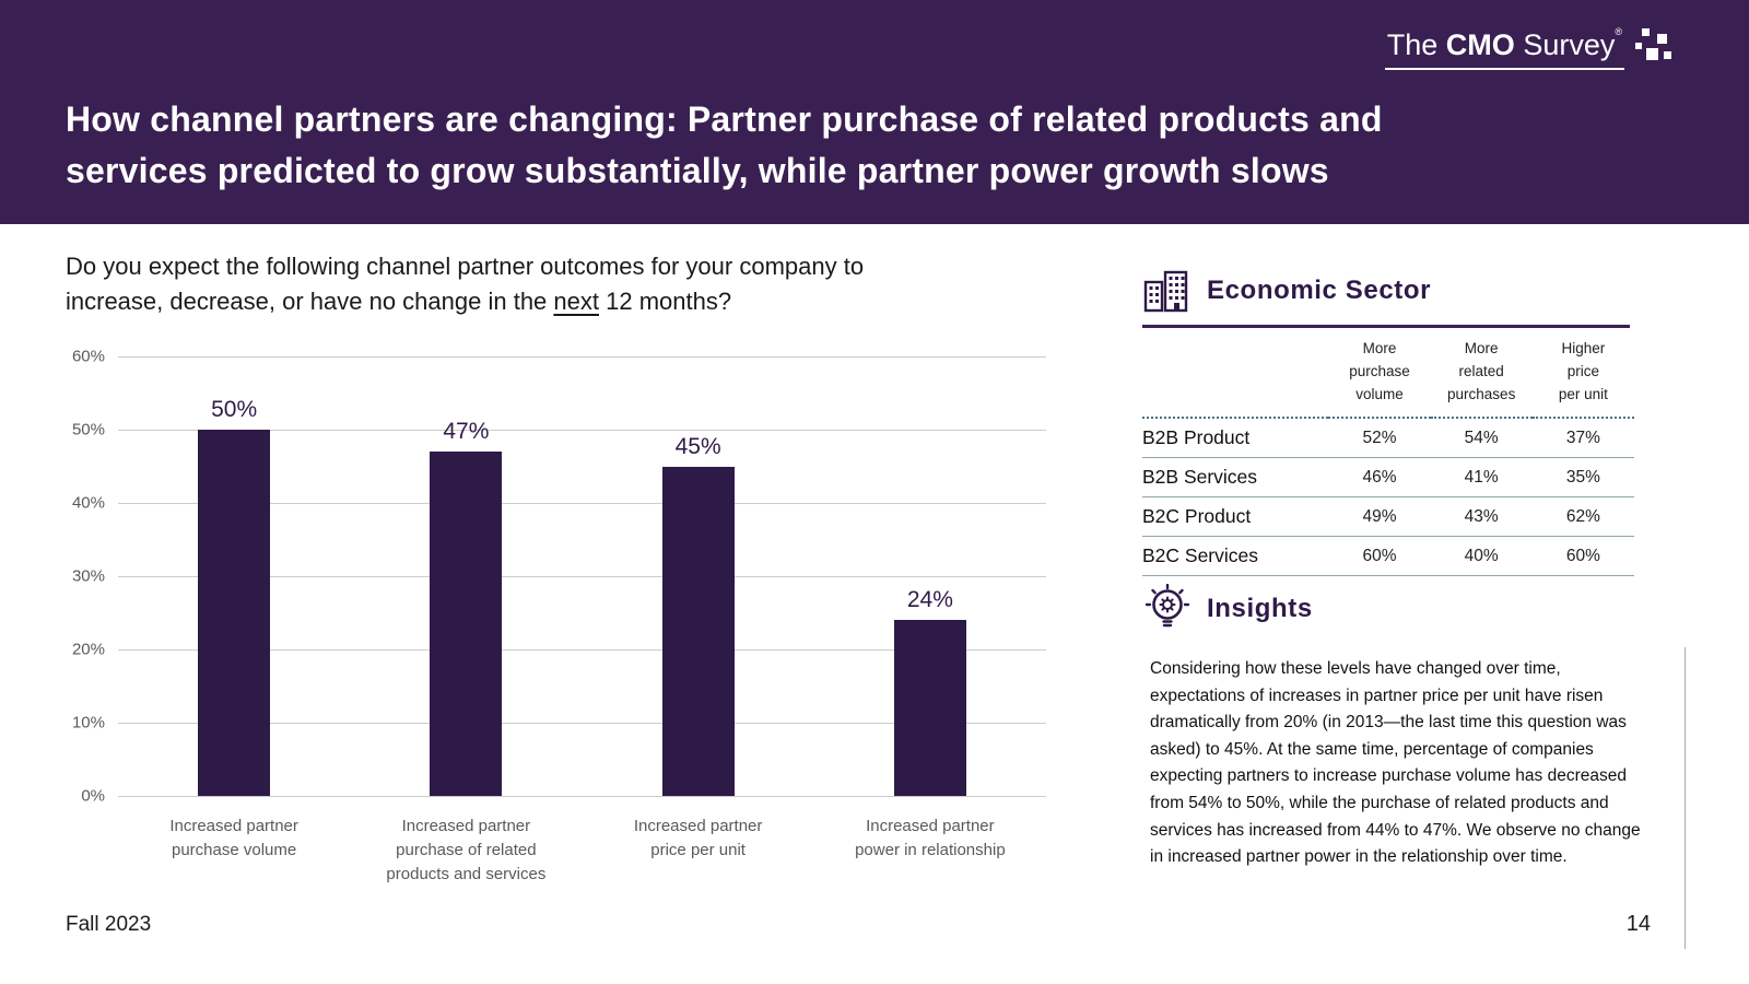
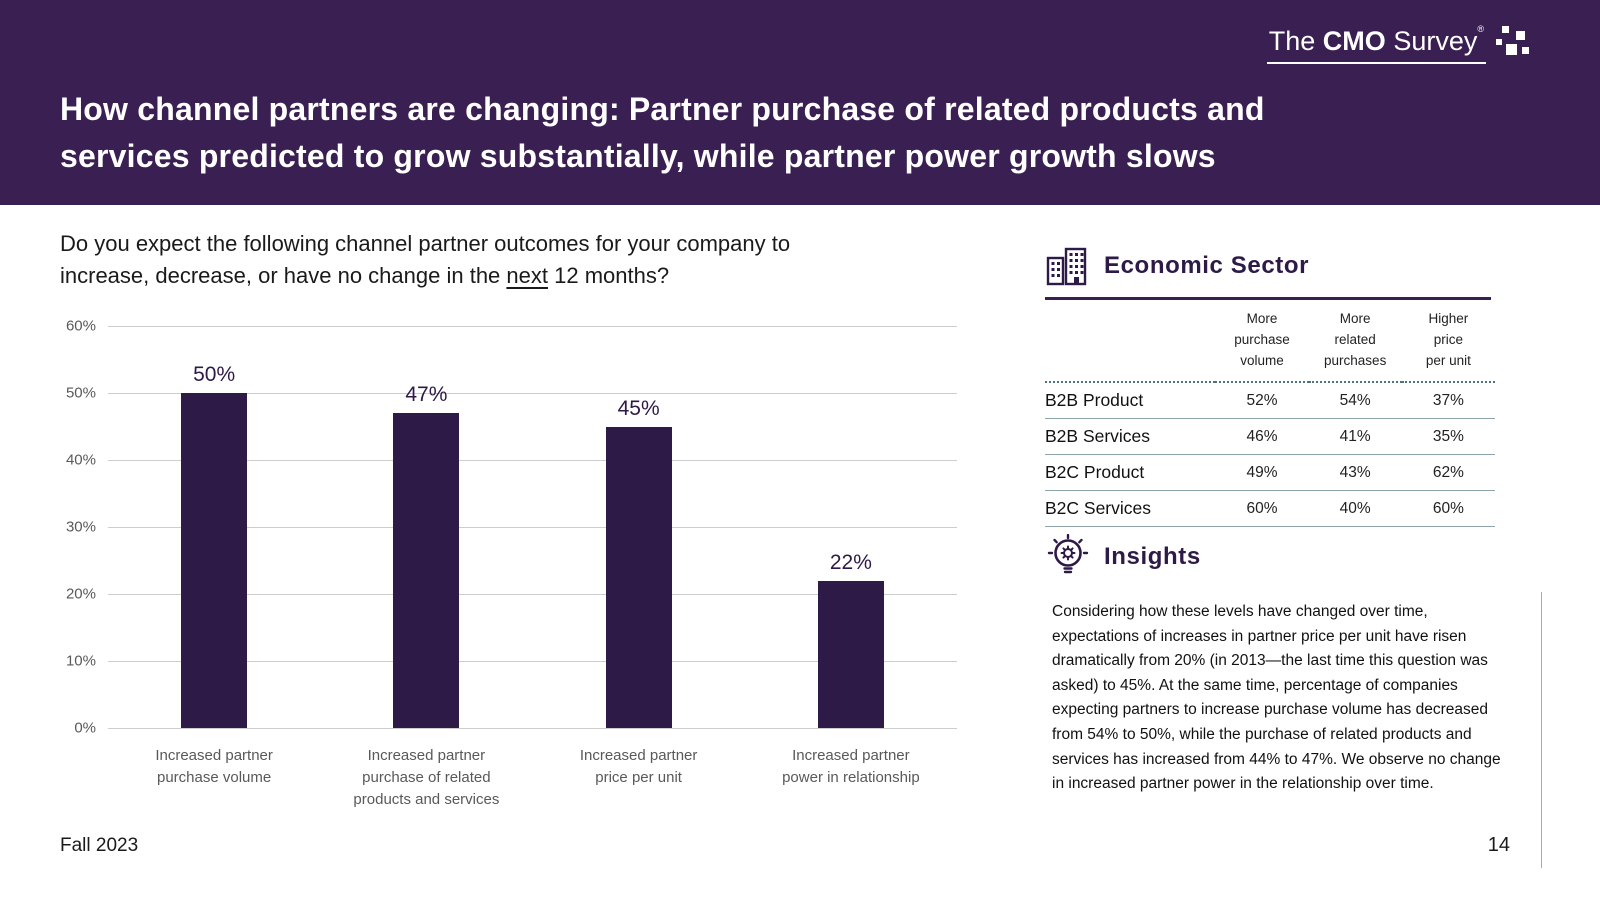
Increased partner power in relationship: 24% -> 22%
